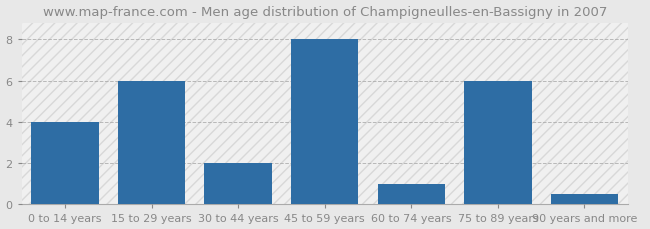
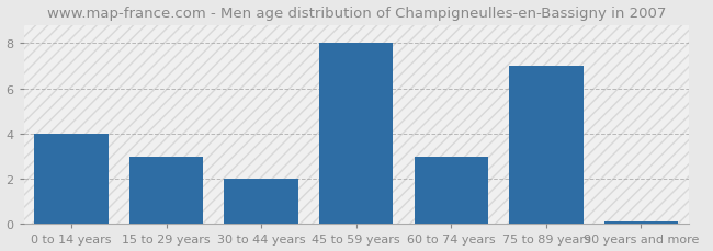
15 to 29 years: 6.0 -> 3.0
60 to 74 years: 1.0 -> 3.0
75 to 89 years: 6.0 -> 7.0
90 years and more: 0.5 -> 0.1
